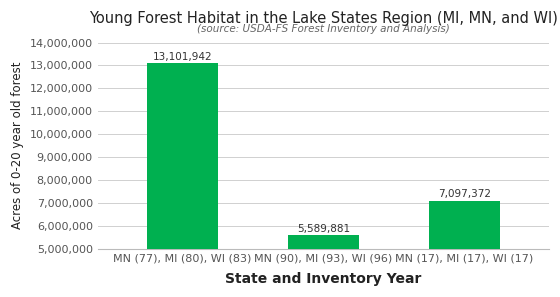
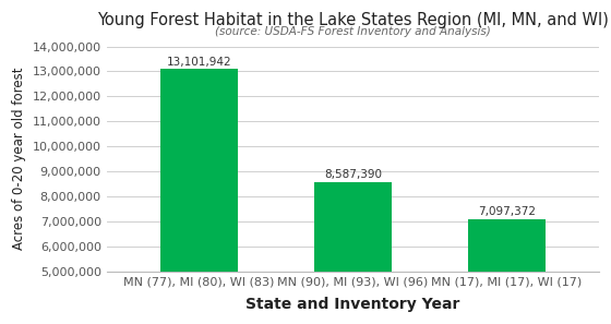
MN (90), MI (93), WI (96): 5,589,881 -> 8,587,390
